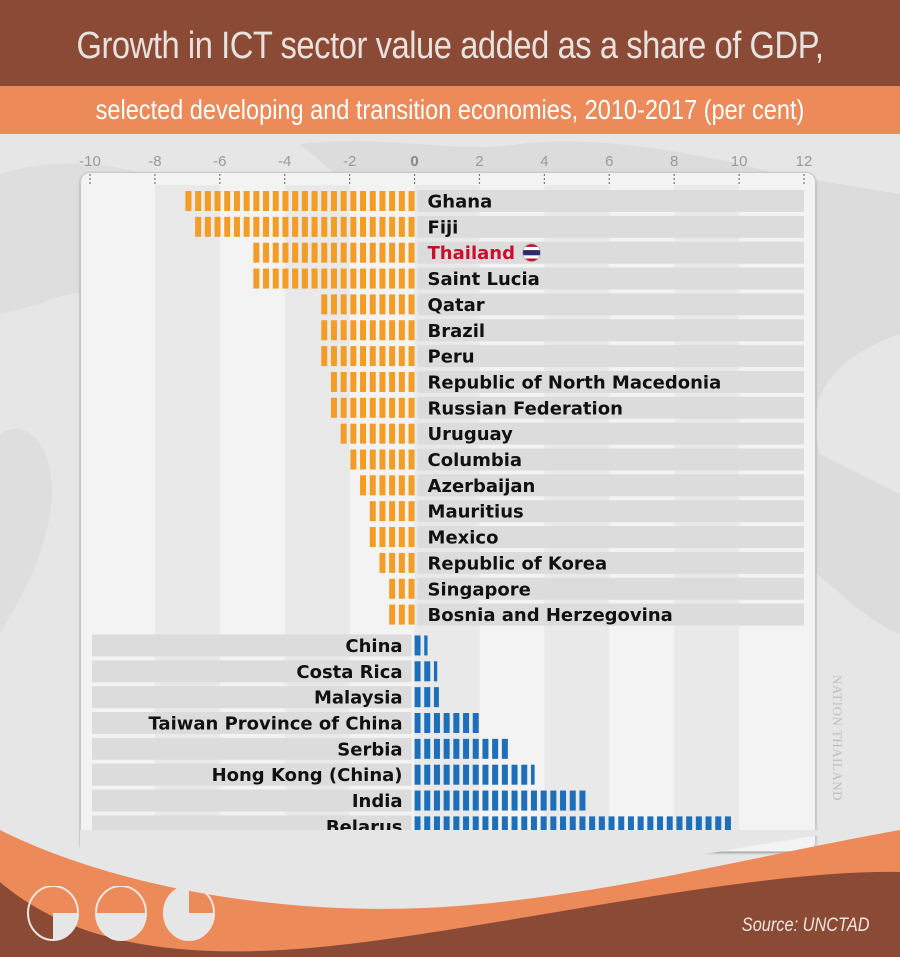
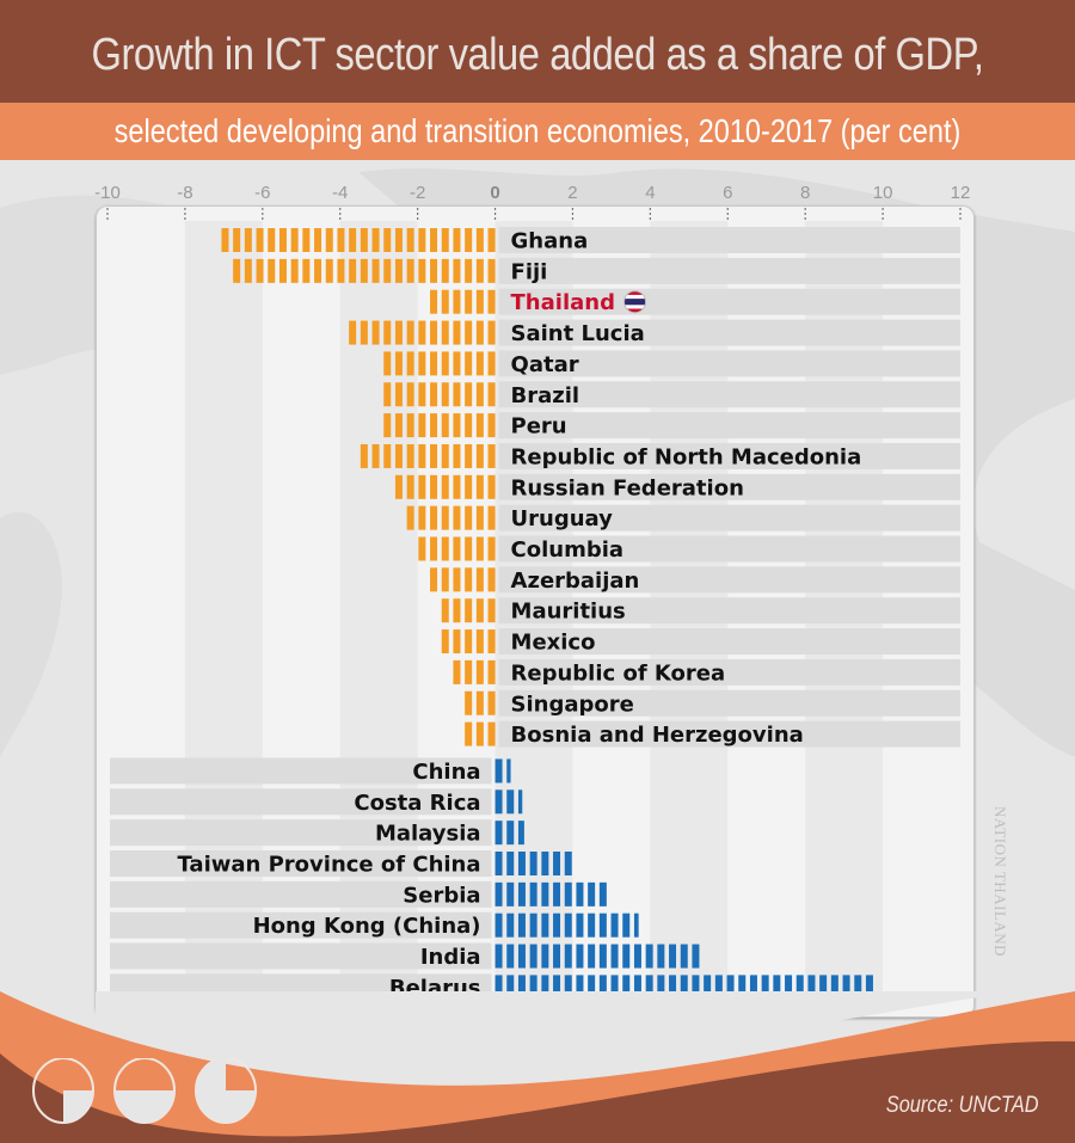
Thailand: -5.1 -> -1.7
Saint Lucia: -5.0 -> -3.9
Republic of North Macedonia: -2.8 -> -3.5
